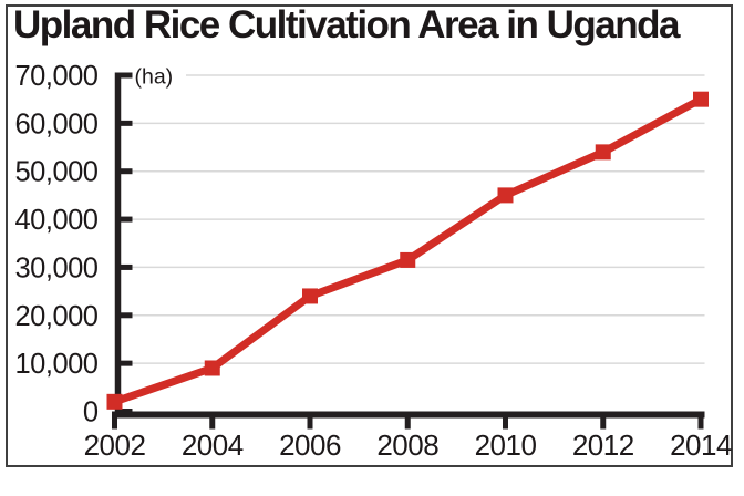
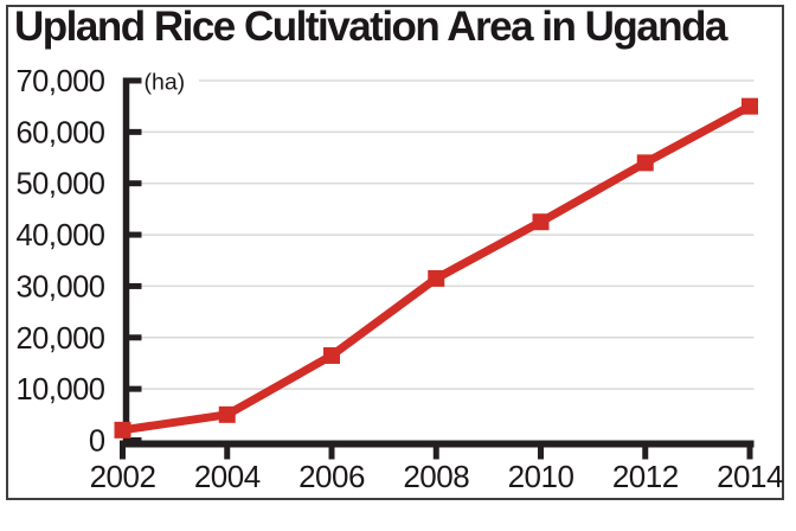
2004: 9000 -> 5000
2006: 24000 -> 16000
2010: 45000 -> 42000
